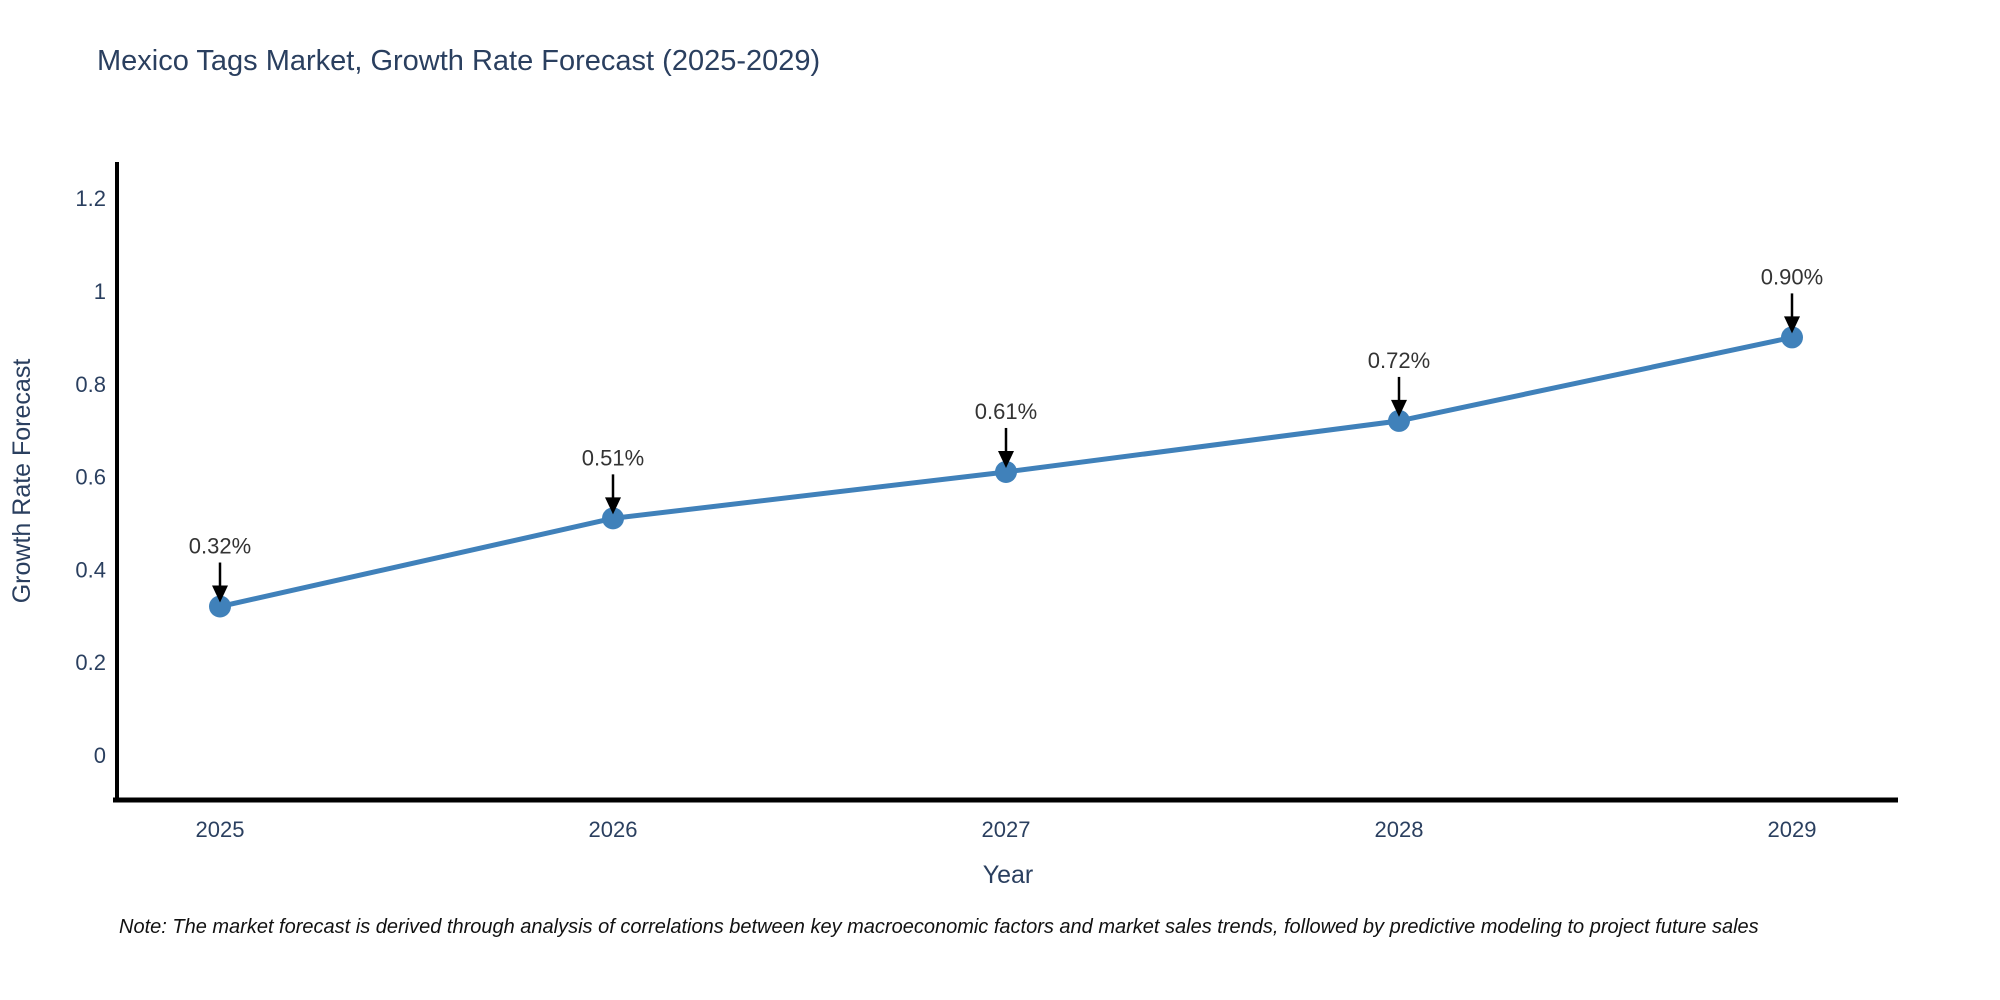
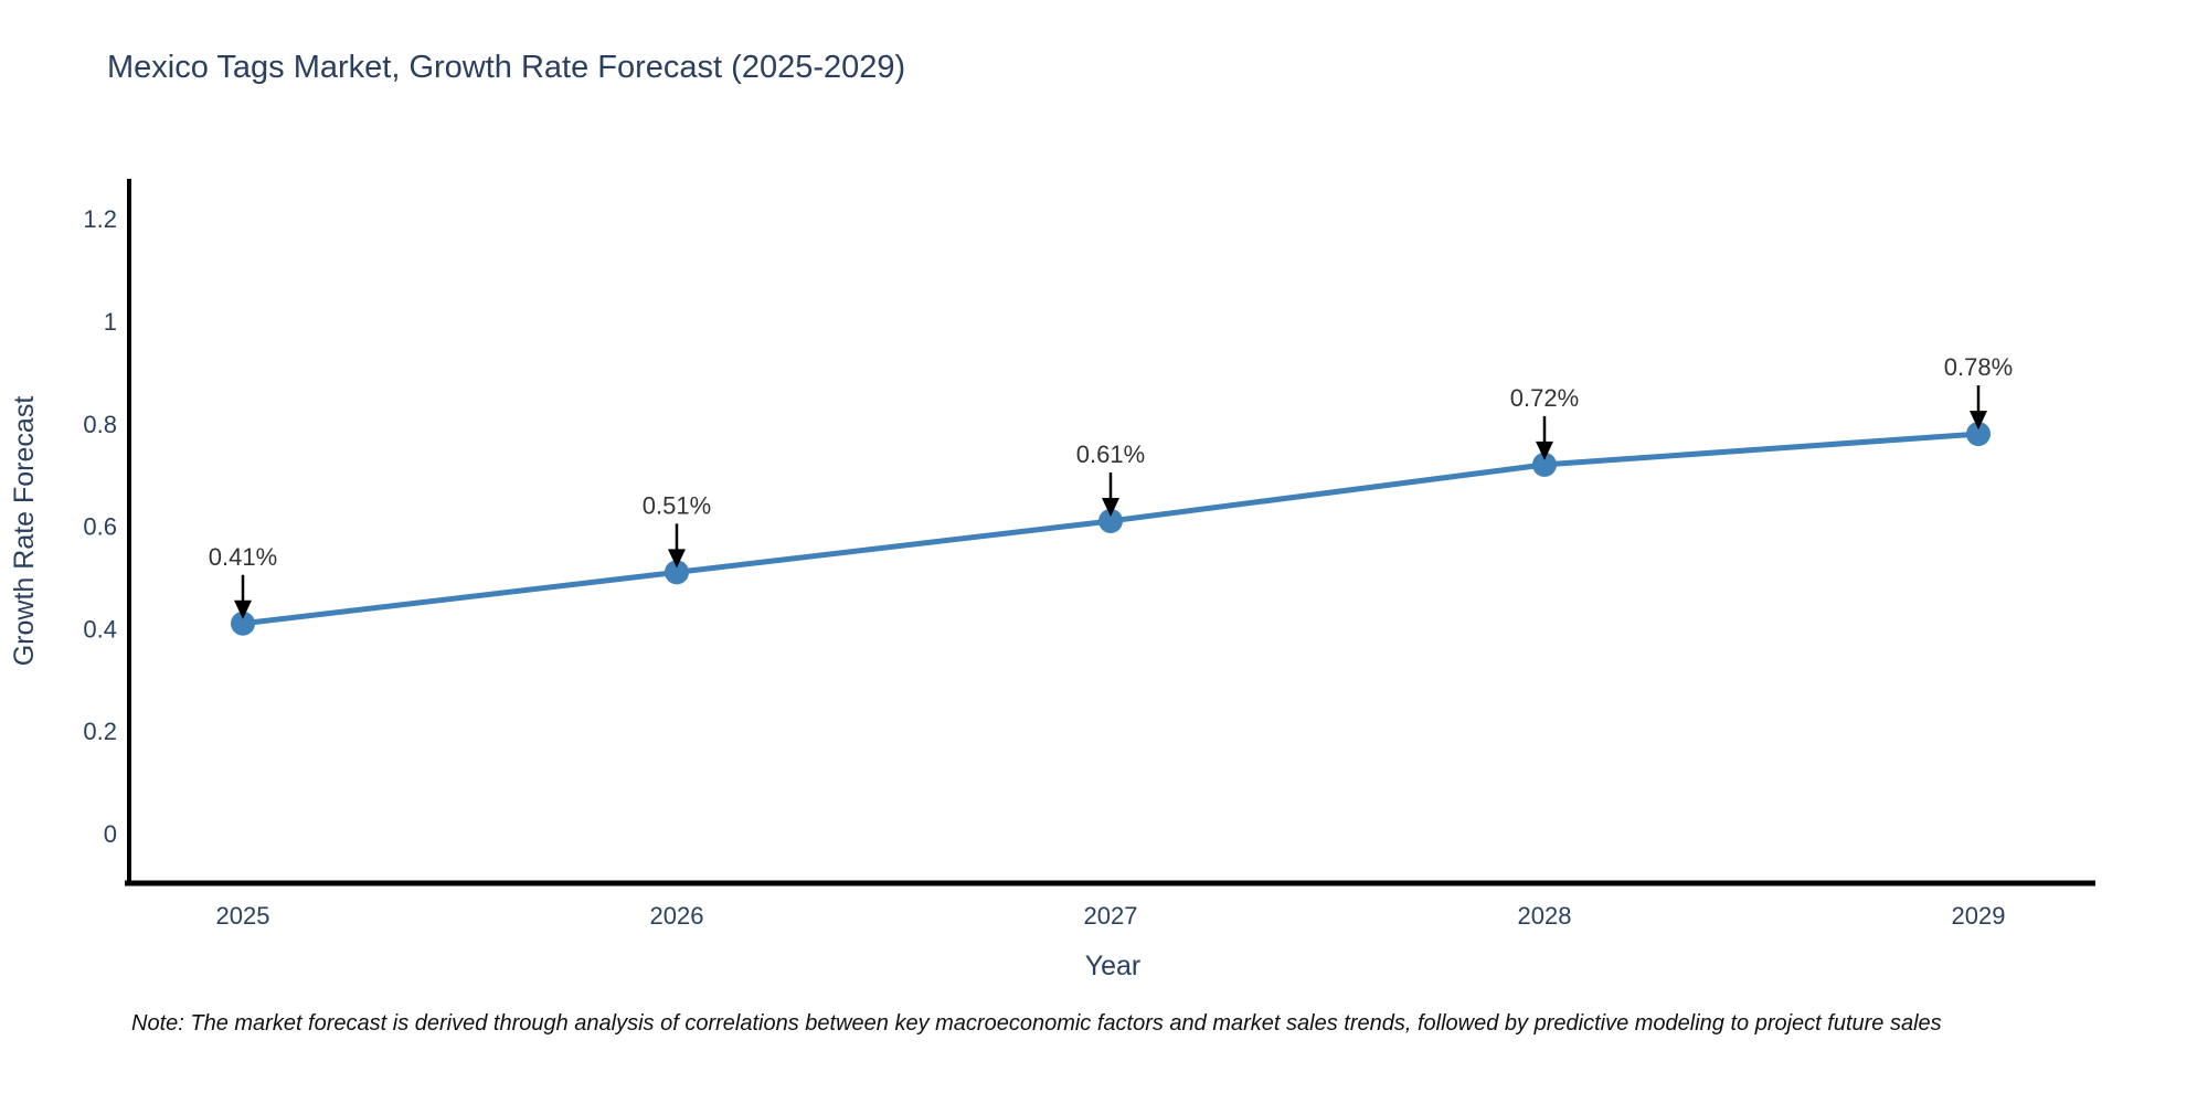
2025: 0.32% -> 0.41%
2029: 0.90% -> 0.78%
